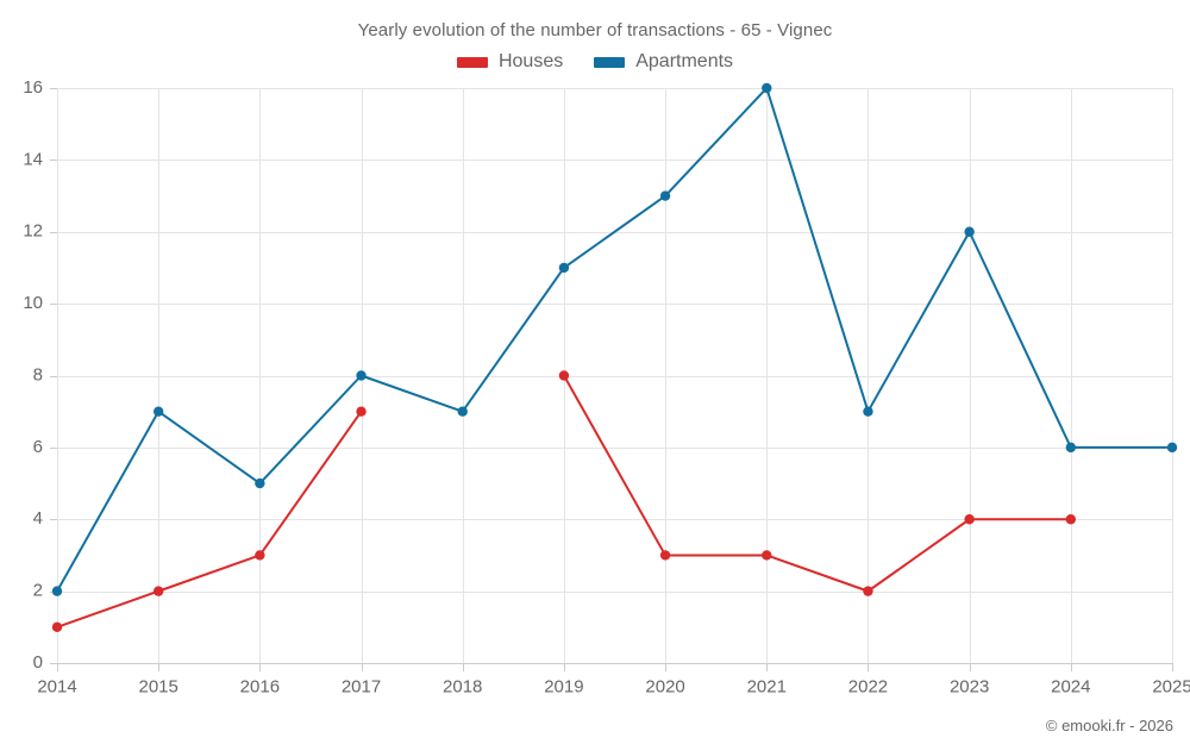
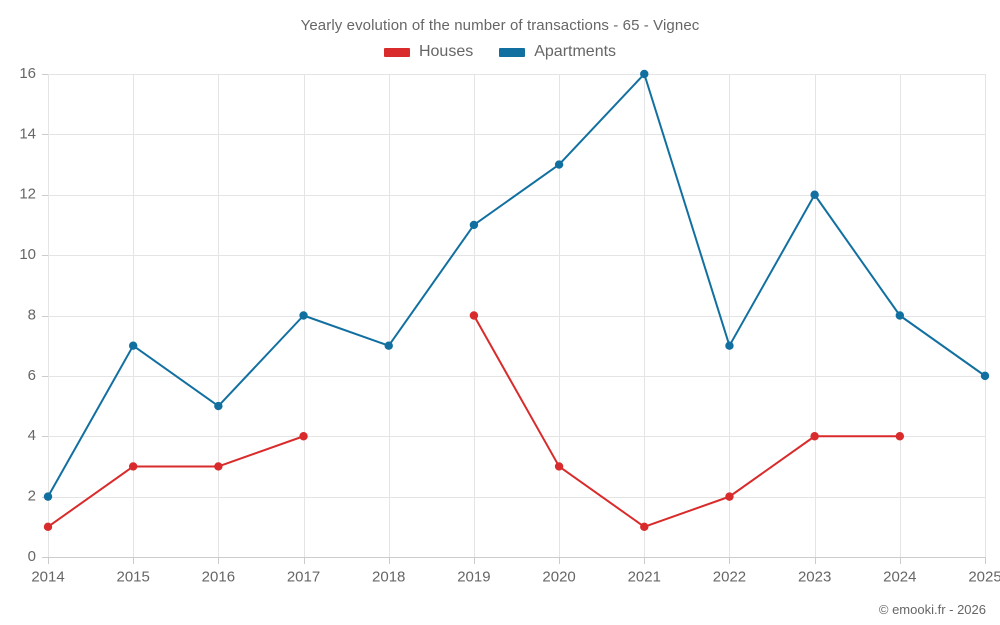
Houses/2015: 2 -> 3
Houses/2017: 7 -> 4
Houses/2021: 3 -> 1
Apartments/2024: 6 -> 8
